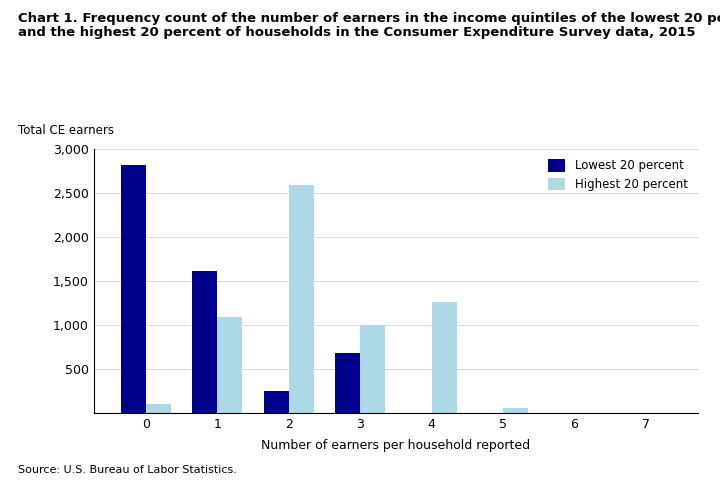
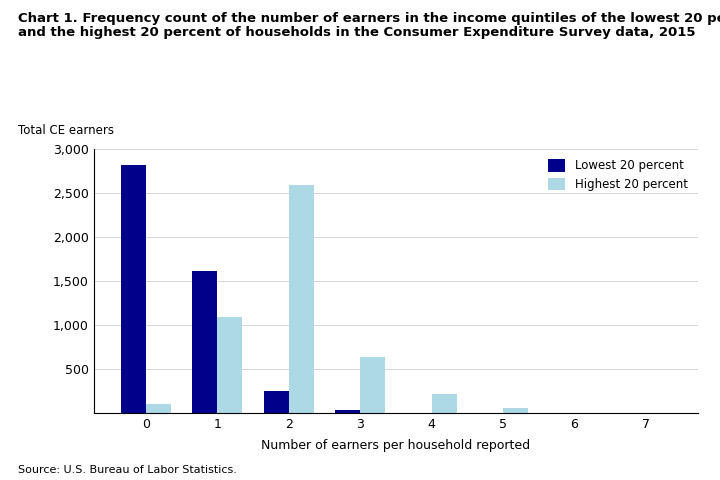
Lowest 20 percent/3: 680 -> 30
Highest 20 percent/3: 1,000 -> 630
Highest 20 percent/4: 1,260 -> 210
